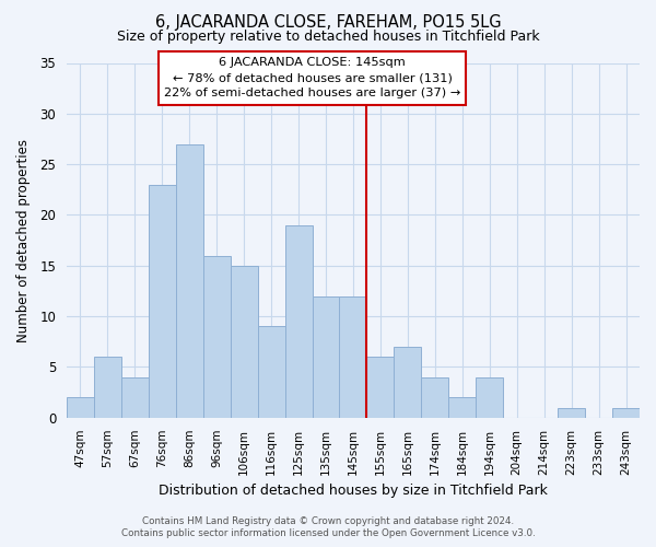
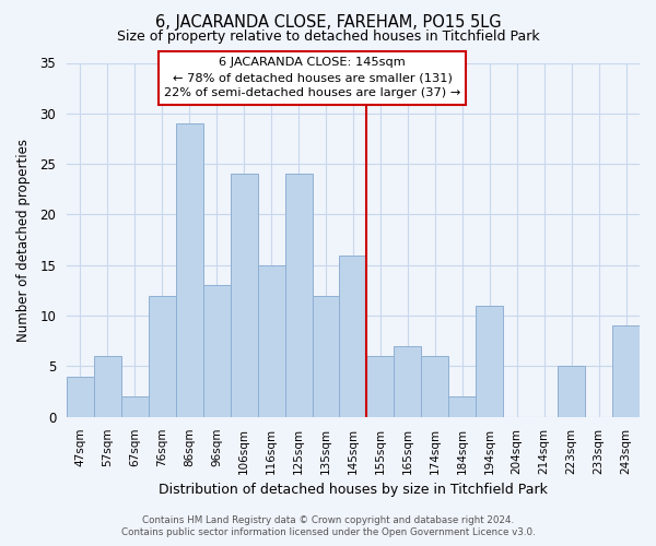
47sqm: 2 -> 4
67sqm: 4 -> 2
76sqm: 23 -> 12
86sqm: 27 -> 29
96sqm: 16 -> 13
106sqm: 15 -> 24
116sqm: 9 -> 15
125sqm: 19 -> 24
145sqm: 12 -> 16
174sqm: 4 -> 6
194sqm: 4 -> 11
223sqm: 1 -> 5
243sqm: 1 -> 9
